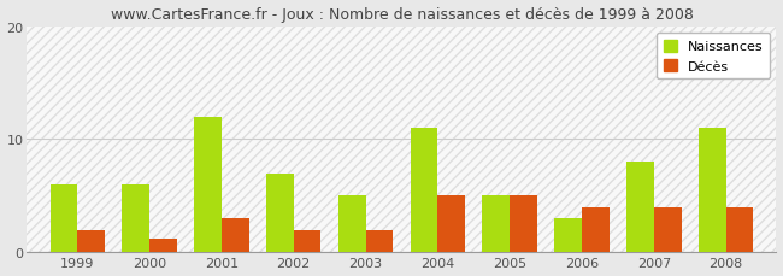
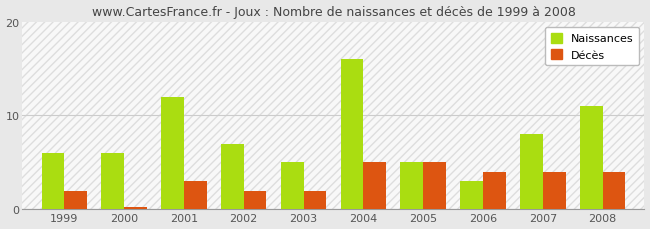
Décès/2000: 1.2 -> 0.2
Naissances/2004: 11 -> 16
